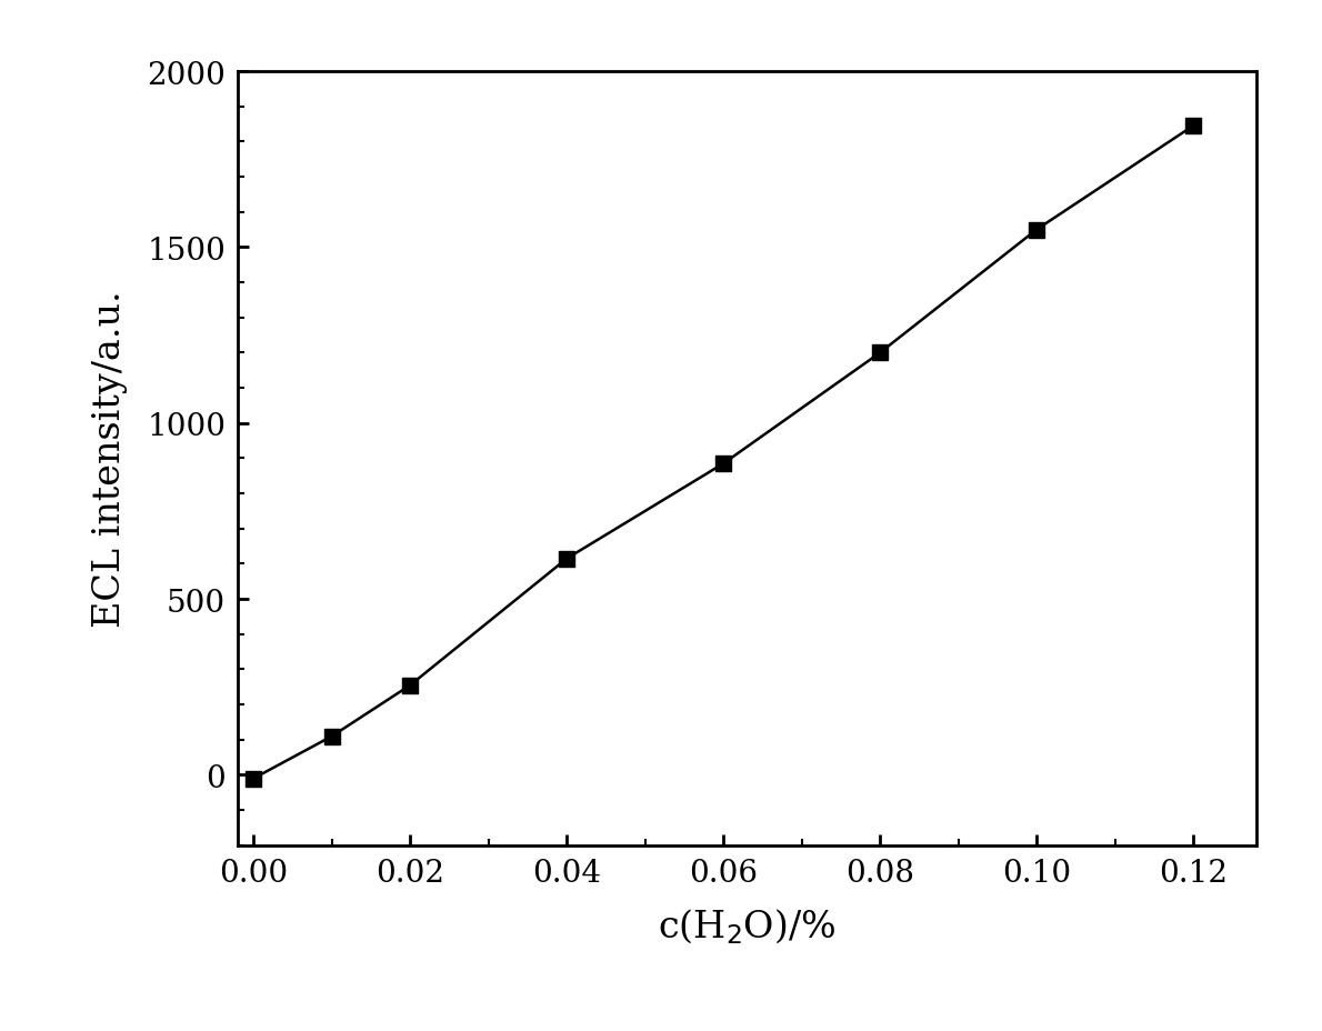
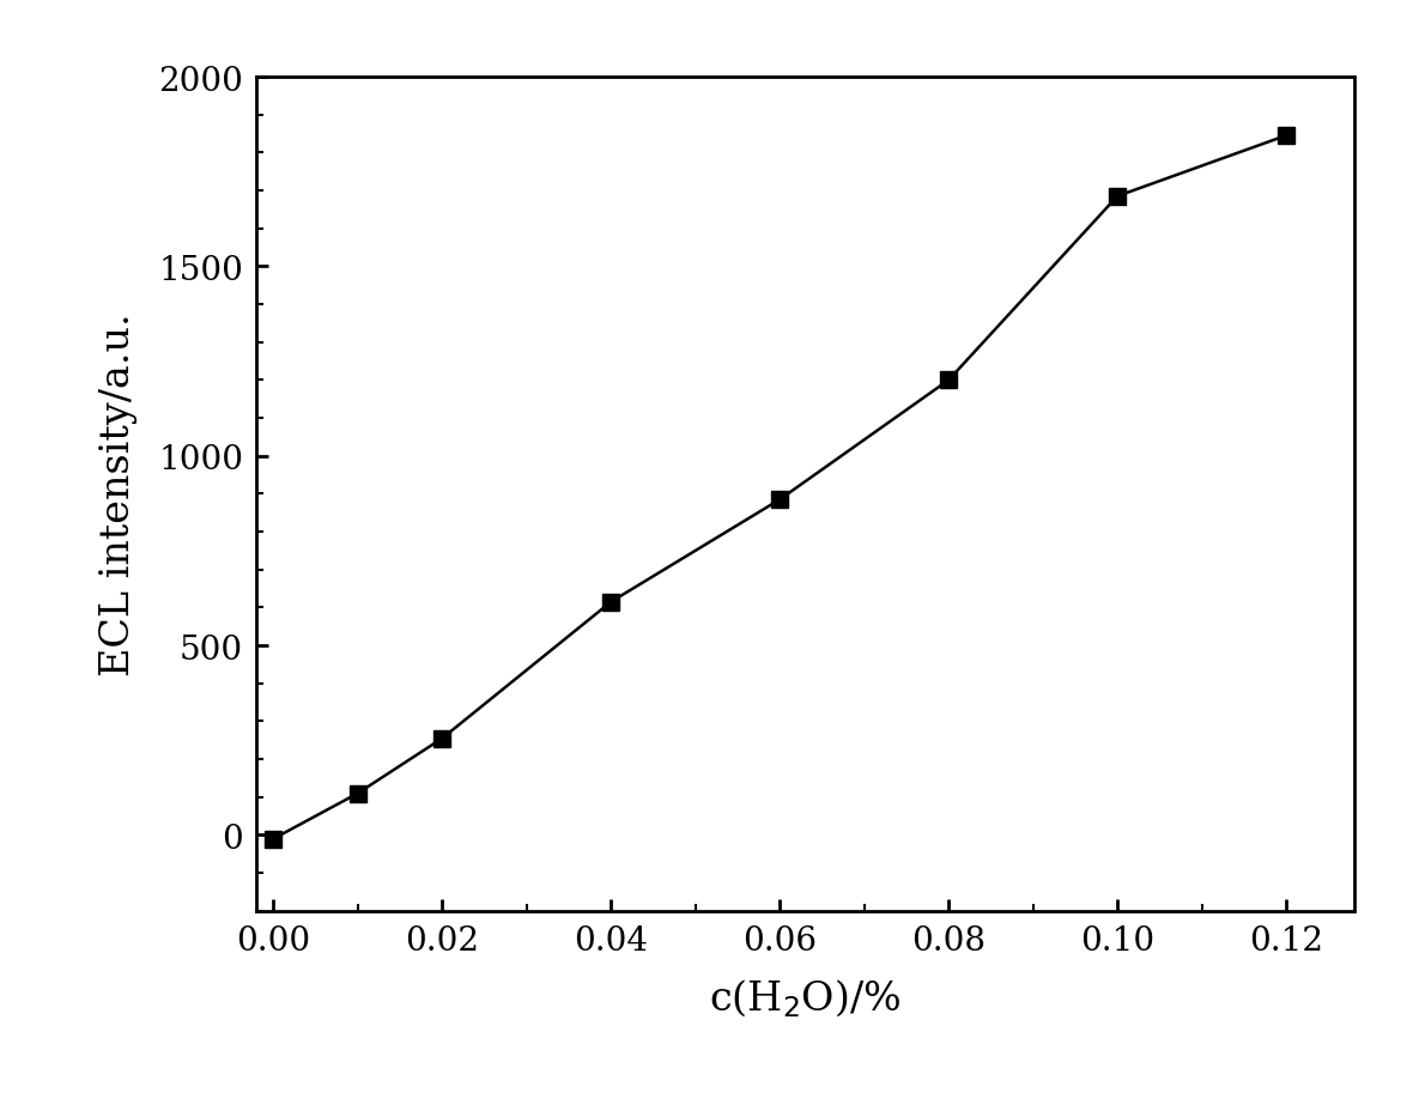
0.10: 1550 -> 1685
